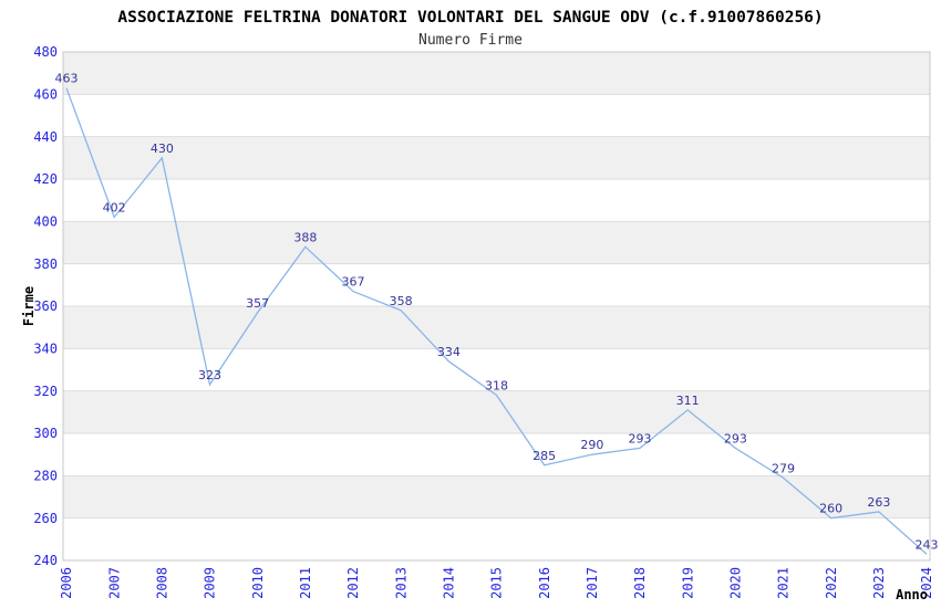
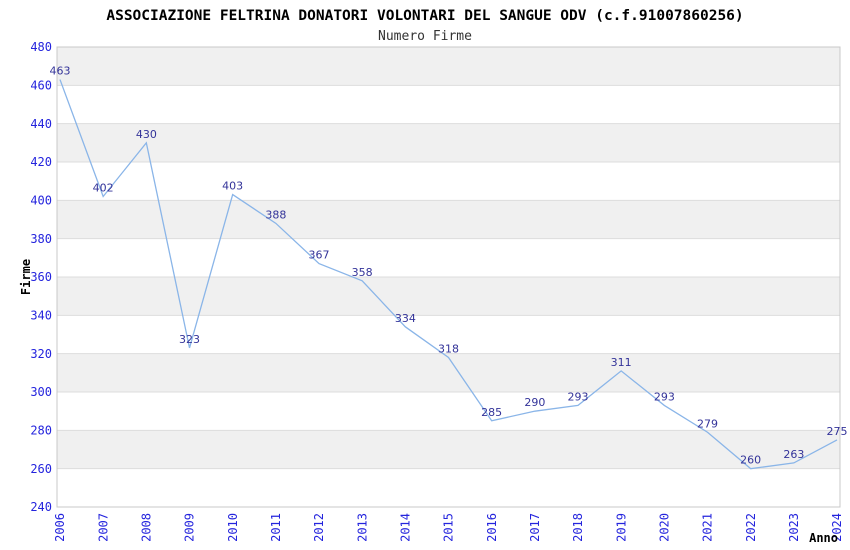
2010: 357 -> 403
2024: 243 -> 275
